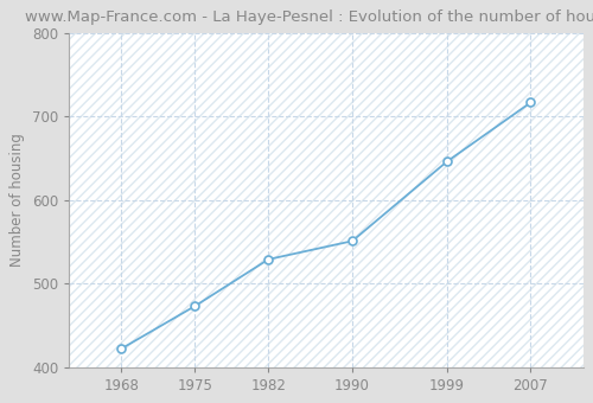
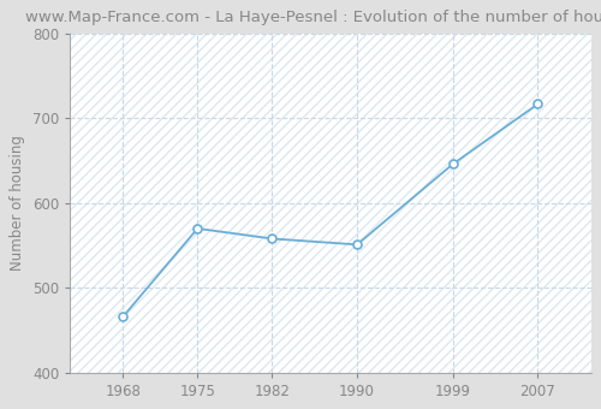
1968: 422 -> 466
1975: 473 -> 570
1982: 529 -> 558
